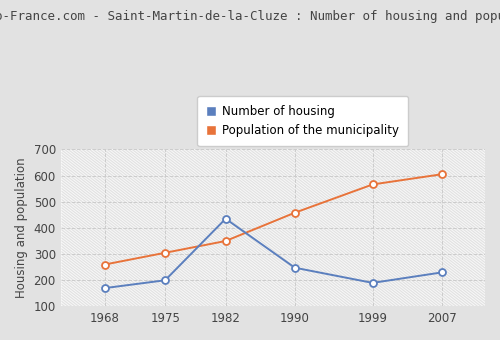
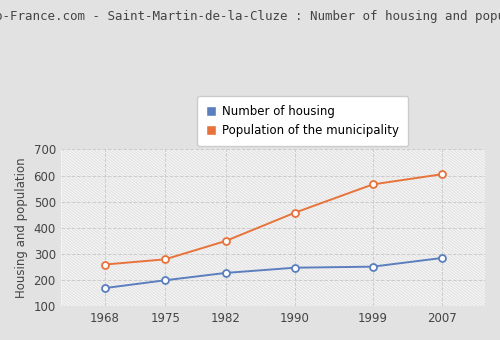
Population of the municipality/1975: 305 -> 280
Number of housing/1982: 435 -> 228
Number of housing/1999: 190 -> 252
Number of housing/2007: 230 -> 285
